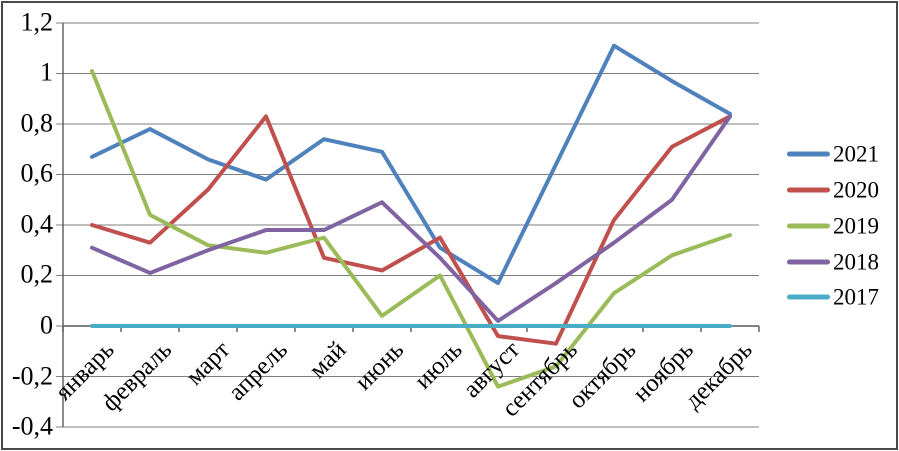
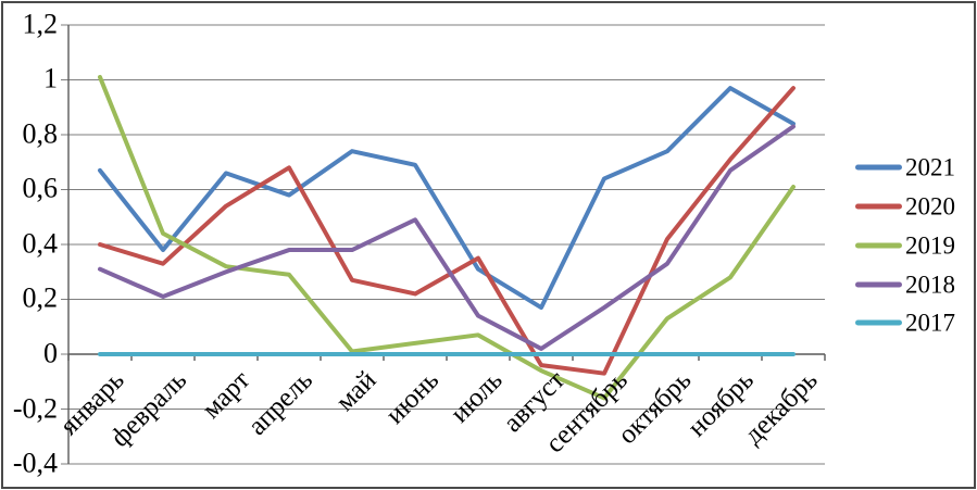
2021/февраль: 0,78 -> 0,38
2020/апрель: 0,83 -> 0,68
2019/май: 0,35 -> 0,01
2019/июль: 0,20 -> 0,07
2018/июль: 0,27 -> 0,14
2019/август: -0,24 -> -0,06
2021/октябрь: 1,11 -> 0,74
2018/ноябрь: 0,50 -> 0,67
2020/декабрь: 0,83 -> 0,97
2019/декабрь: 0,36 -> 0,61
